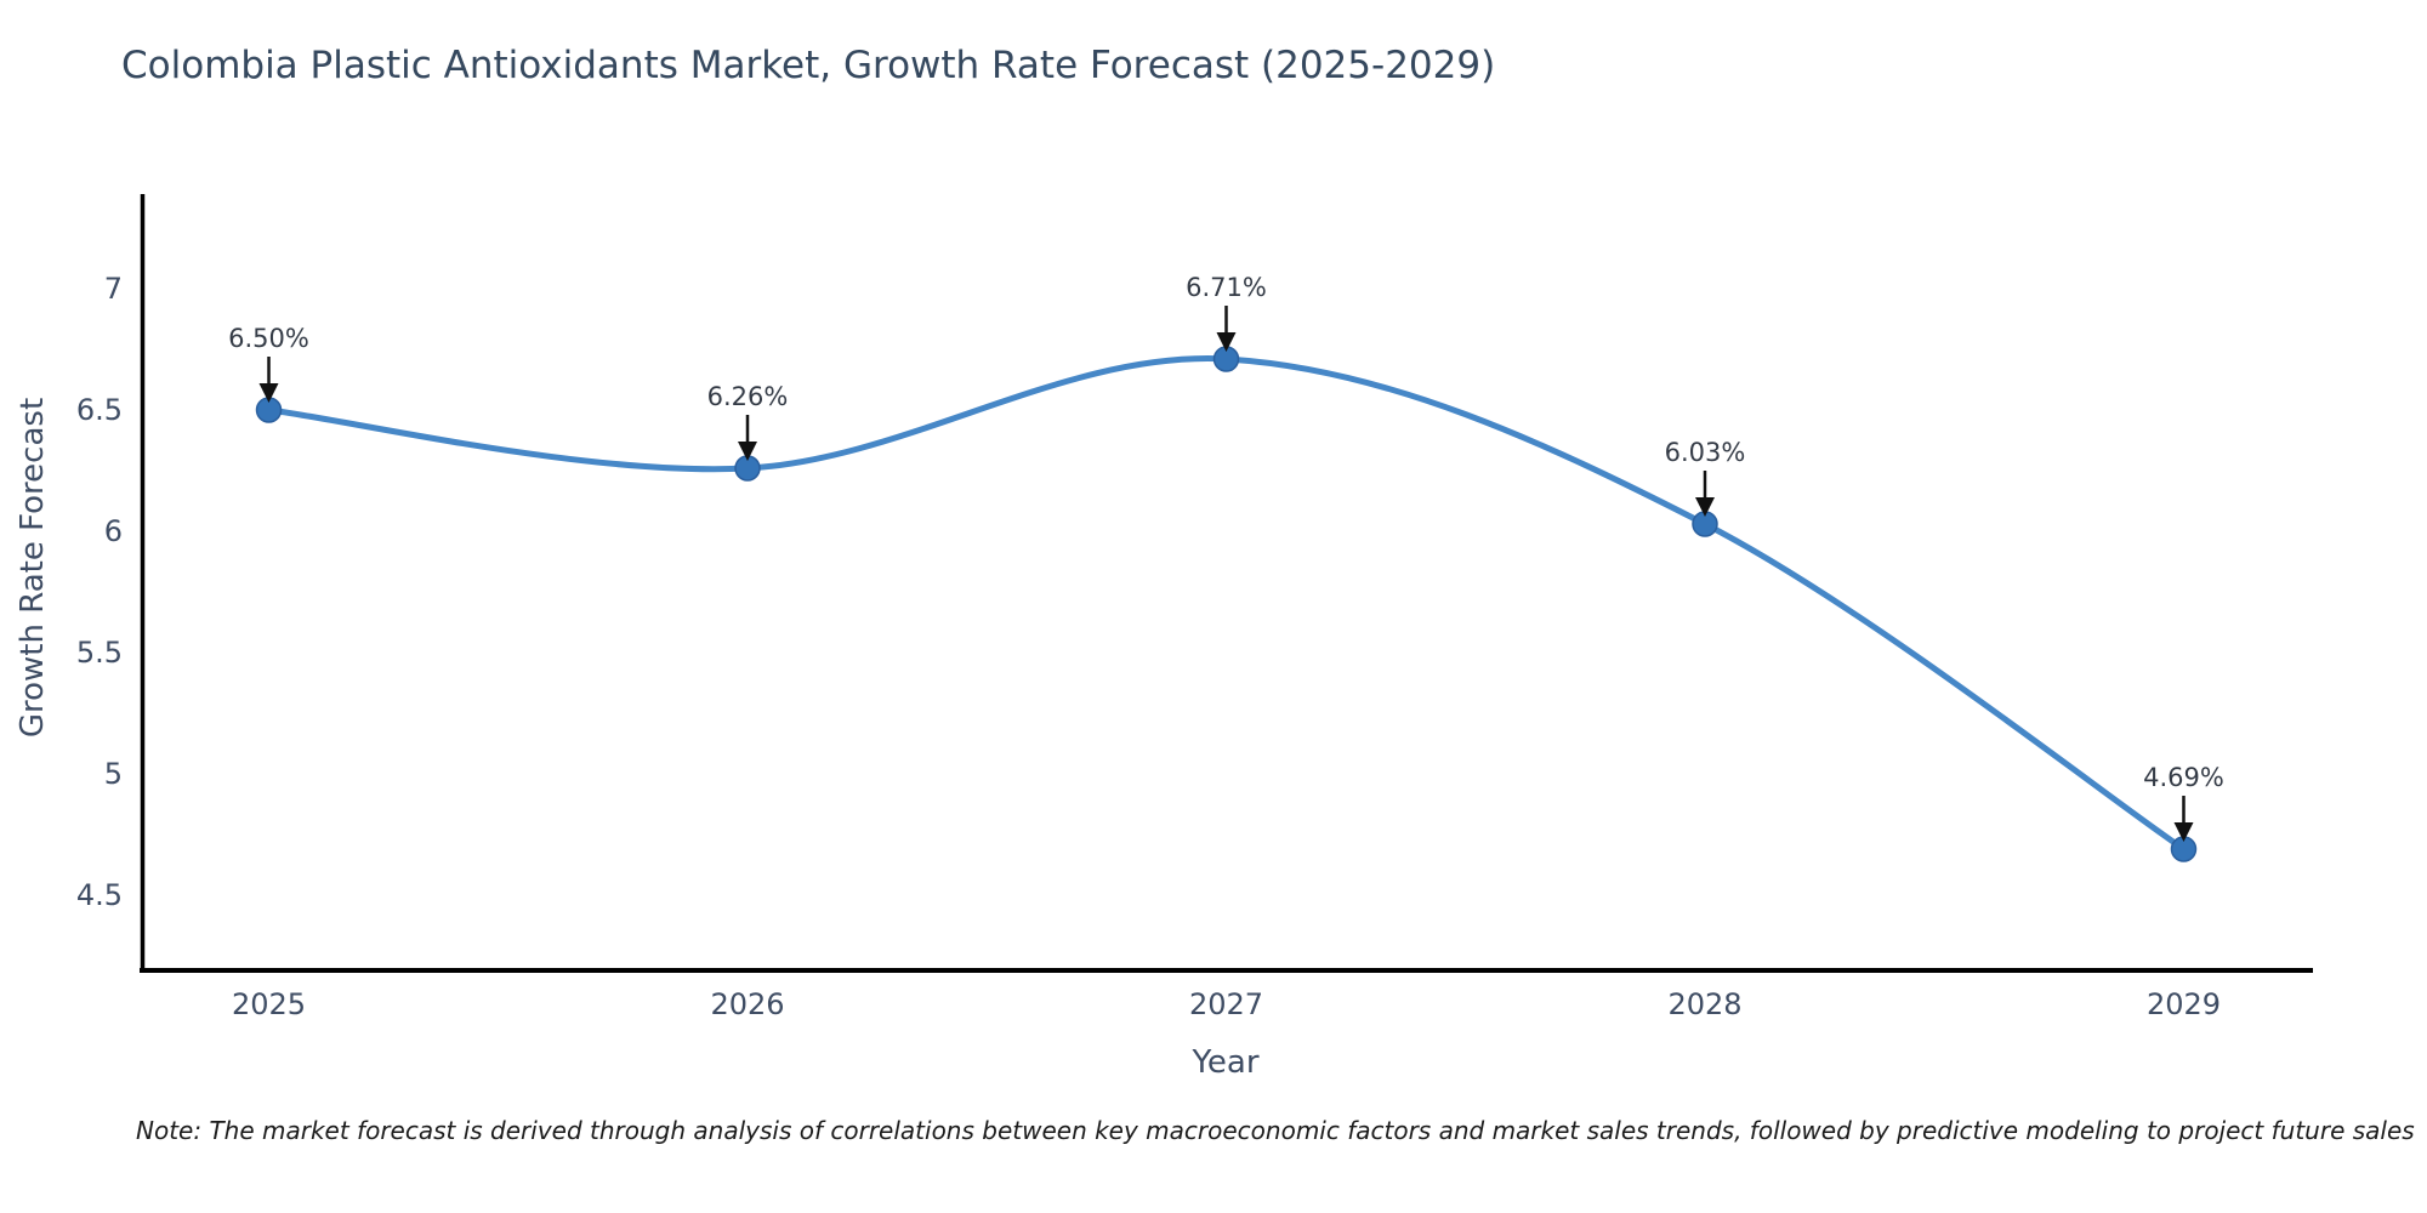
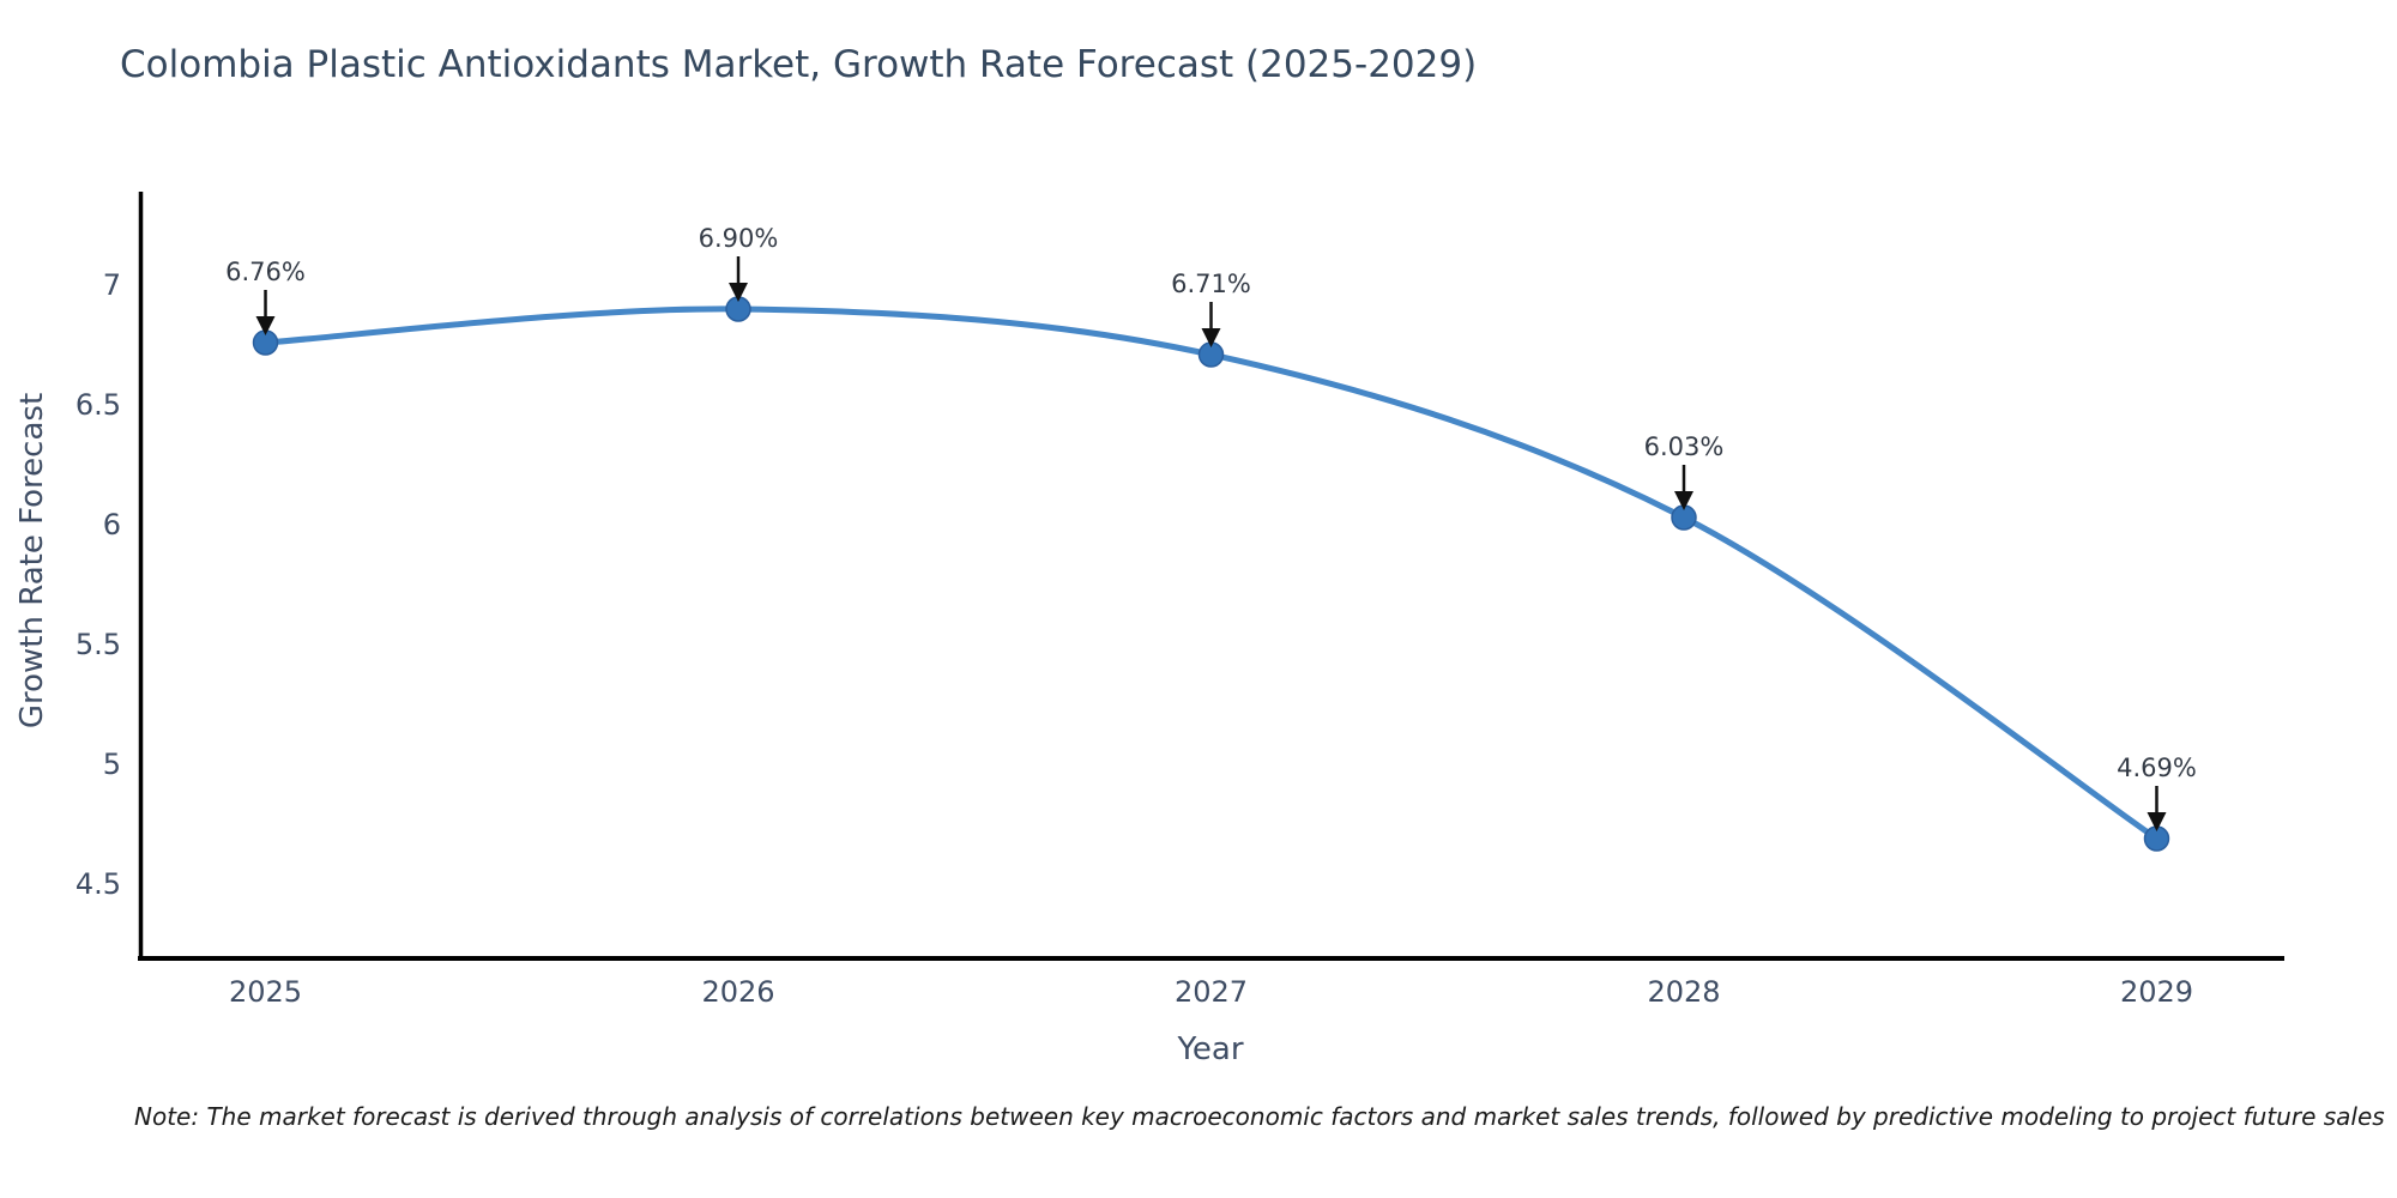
2025: 6.50% -> 6.76%
2026: 6.26% -> 6.90%
